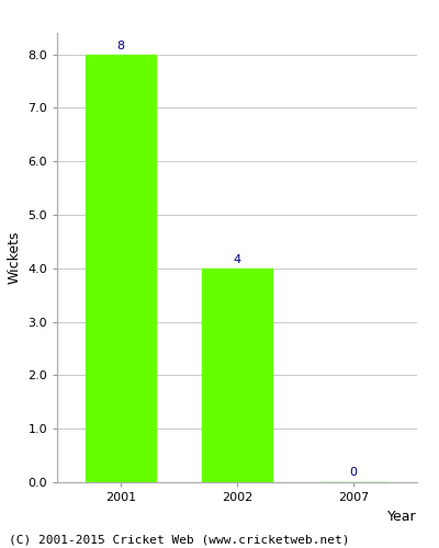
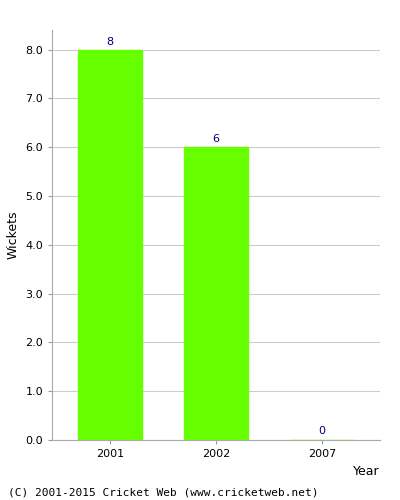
2002: 4 -> 6
